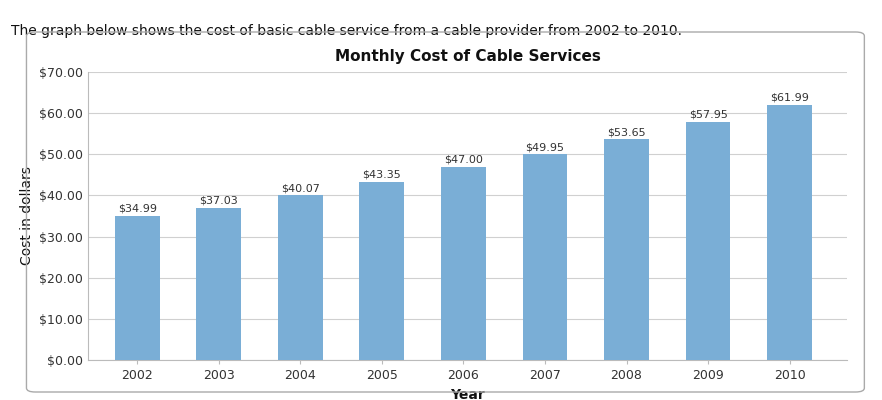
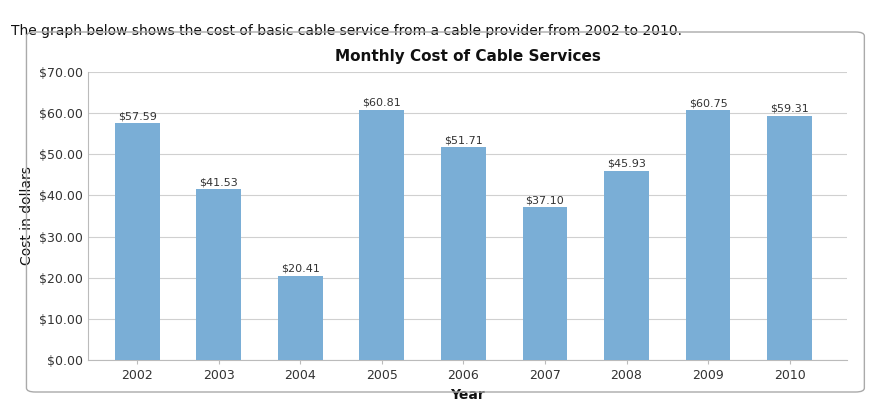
2002: $34.99 -> $57.59
2003: $37.03 -> $41.53
2004: $40.07 -> $20.41
2005: $43.35 -> $60.81
2006: $47.00 -> $51.71
2007: $49.95 -> $37.10
2008: $53.65 -> $45.93
2009: $57.95 -> $60.75
2010: $61.99 -> $59.31
